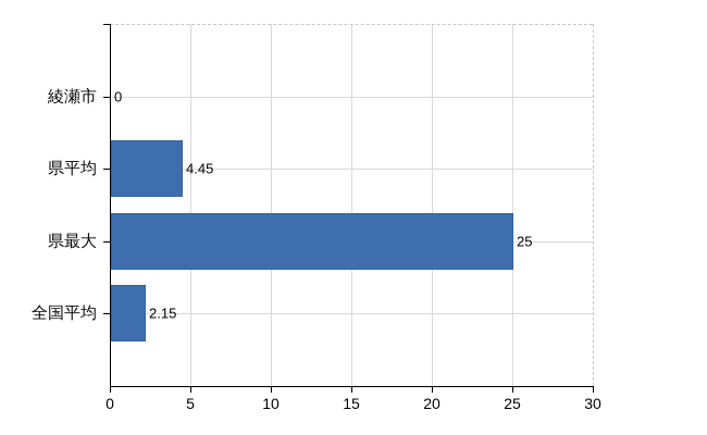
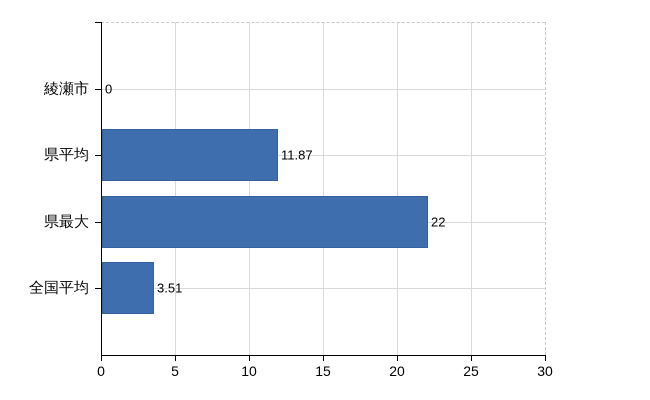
県平均: 4.45 -> 11.87
県最大: 25 -> 22
全国平均: 2.15 -> 3.51
